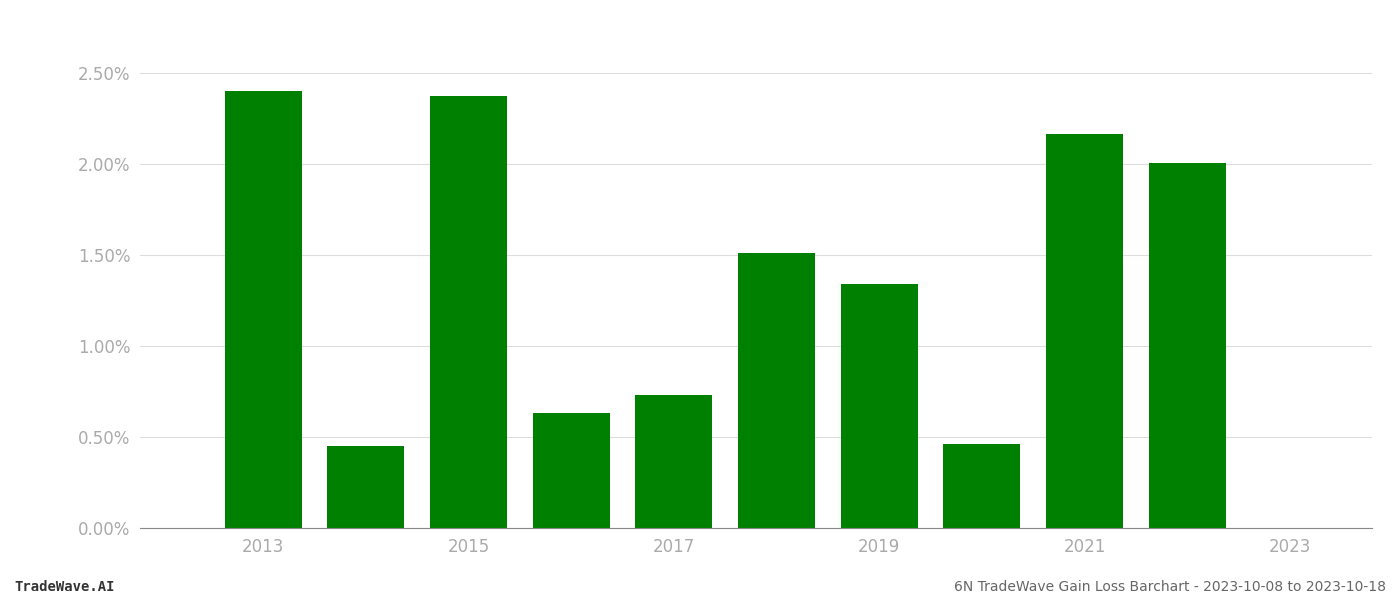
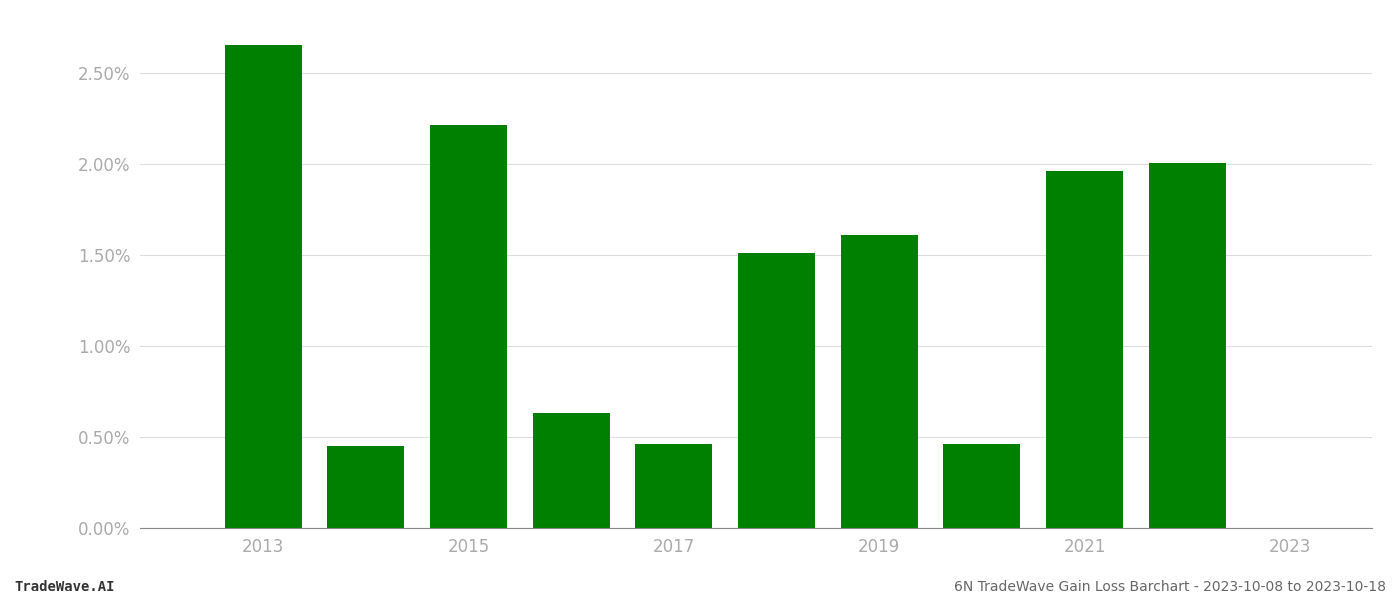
2013: 2.40% -> 2.65%
2015: 2.37% -> 2.21%
2017: 0.73% -> 0.46%
2019: 1.34% -> 1.61%
2021: 2.16% -> 1.96%
